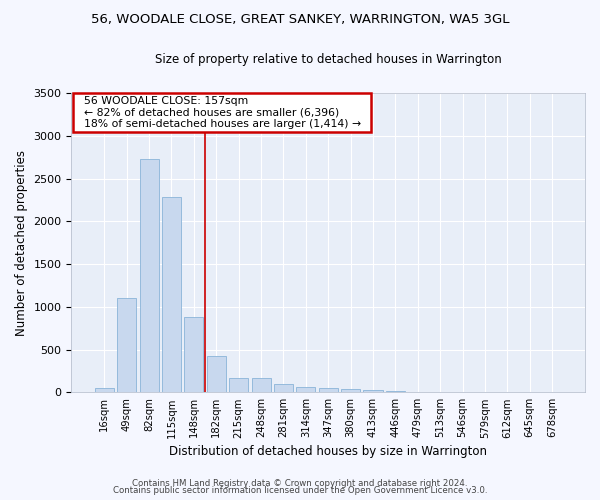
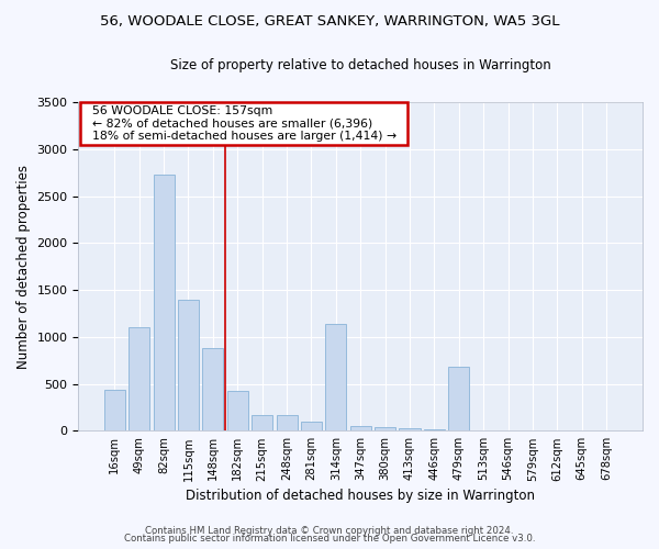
16sqm: 50 -> 440
115sqm: 2290 -> 1400
314sqm: 60 -> 1140
479sqm: 0 -> 680
